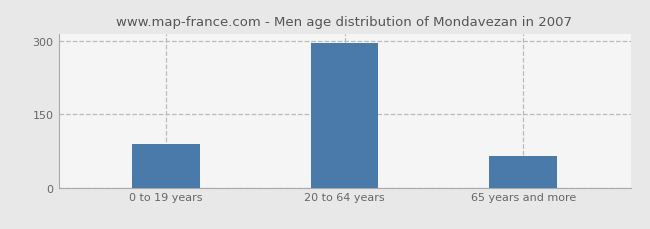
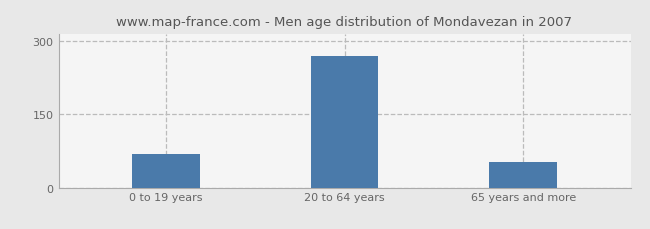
0 to 19 years: 90 -> 68
20 to 64 years: 295 -> 270
65 years and more: 65 -> 52
